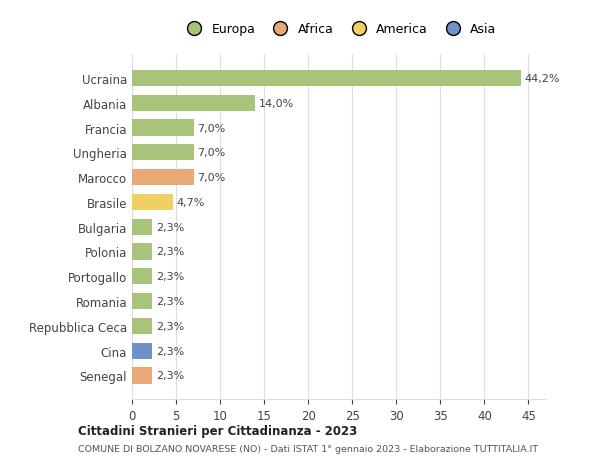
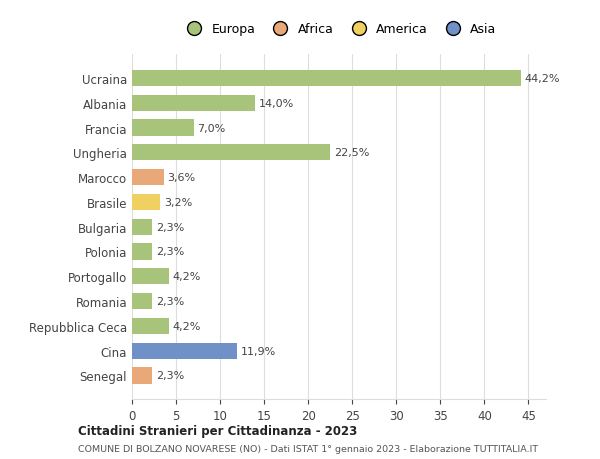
Ungheria: 7,0% -> 22,5%
Marocco: 7,0% -> 3,6%
Brasile: 4,7% -> 3,2%
Portogallo: 2,3% -> 4,2%
Repubblica Ceca: 2,3% -> 4,2%
Cina: 2,3% -> 11,9%
